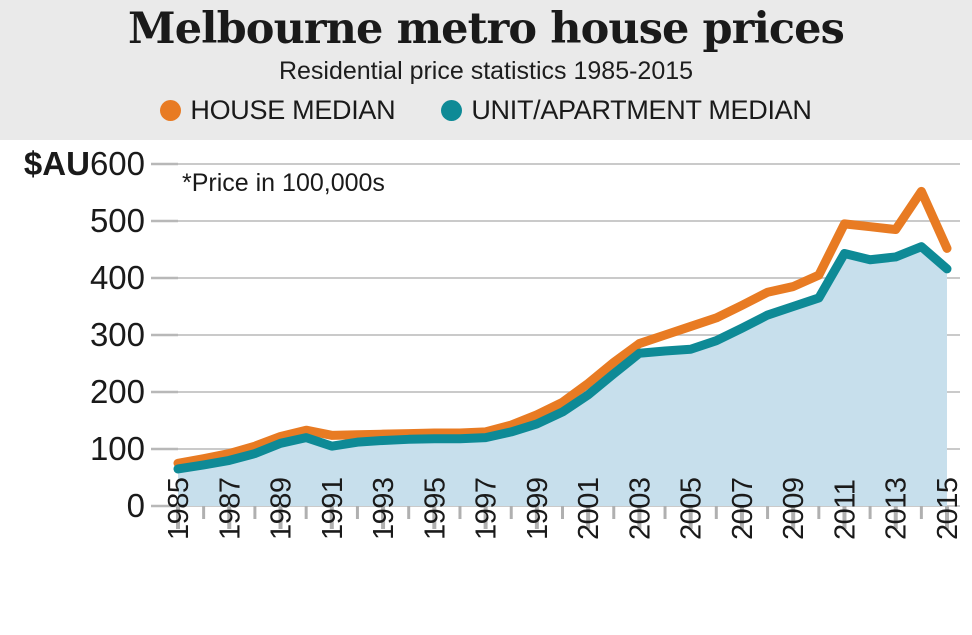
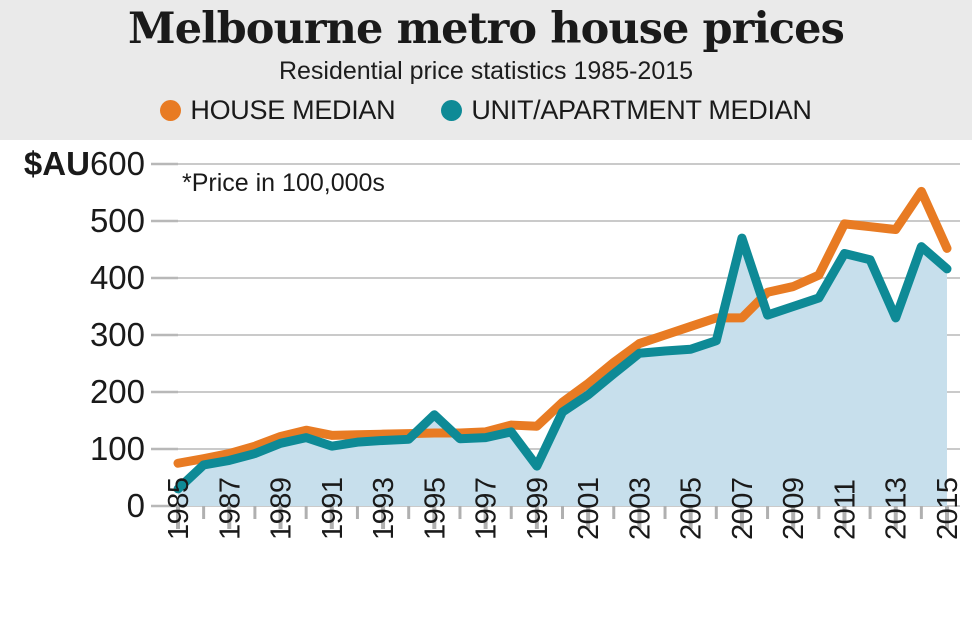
UNIT/APARTMENT MEDIAN/1985: 60 -> 30
UNIT/APARTMENT MEDIAN/1995: 120 -> 160
HOUSE MEDIAN/1999: 160 -> 140
UNIT/APARTMENT MEDIAN/1999: 140 -> 70
HOUSE MEDIAN/2007: 350 -> 330
UNIT/APARTMENT MEDIAN/2007: 310 -> 470
UNIT/APARTMENT MEDIAN/2013: 440 -> 330
